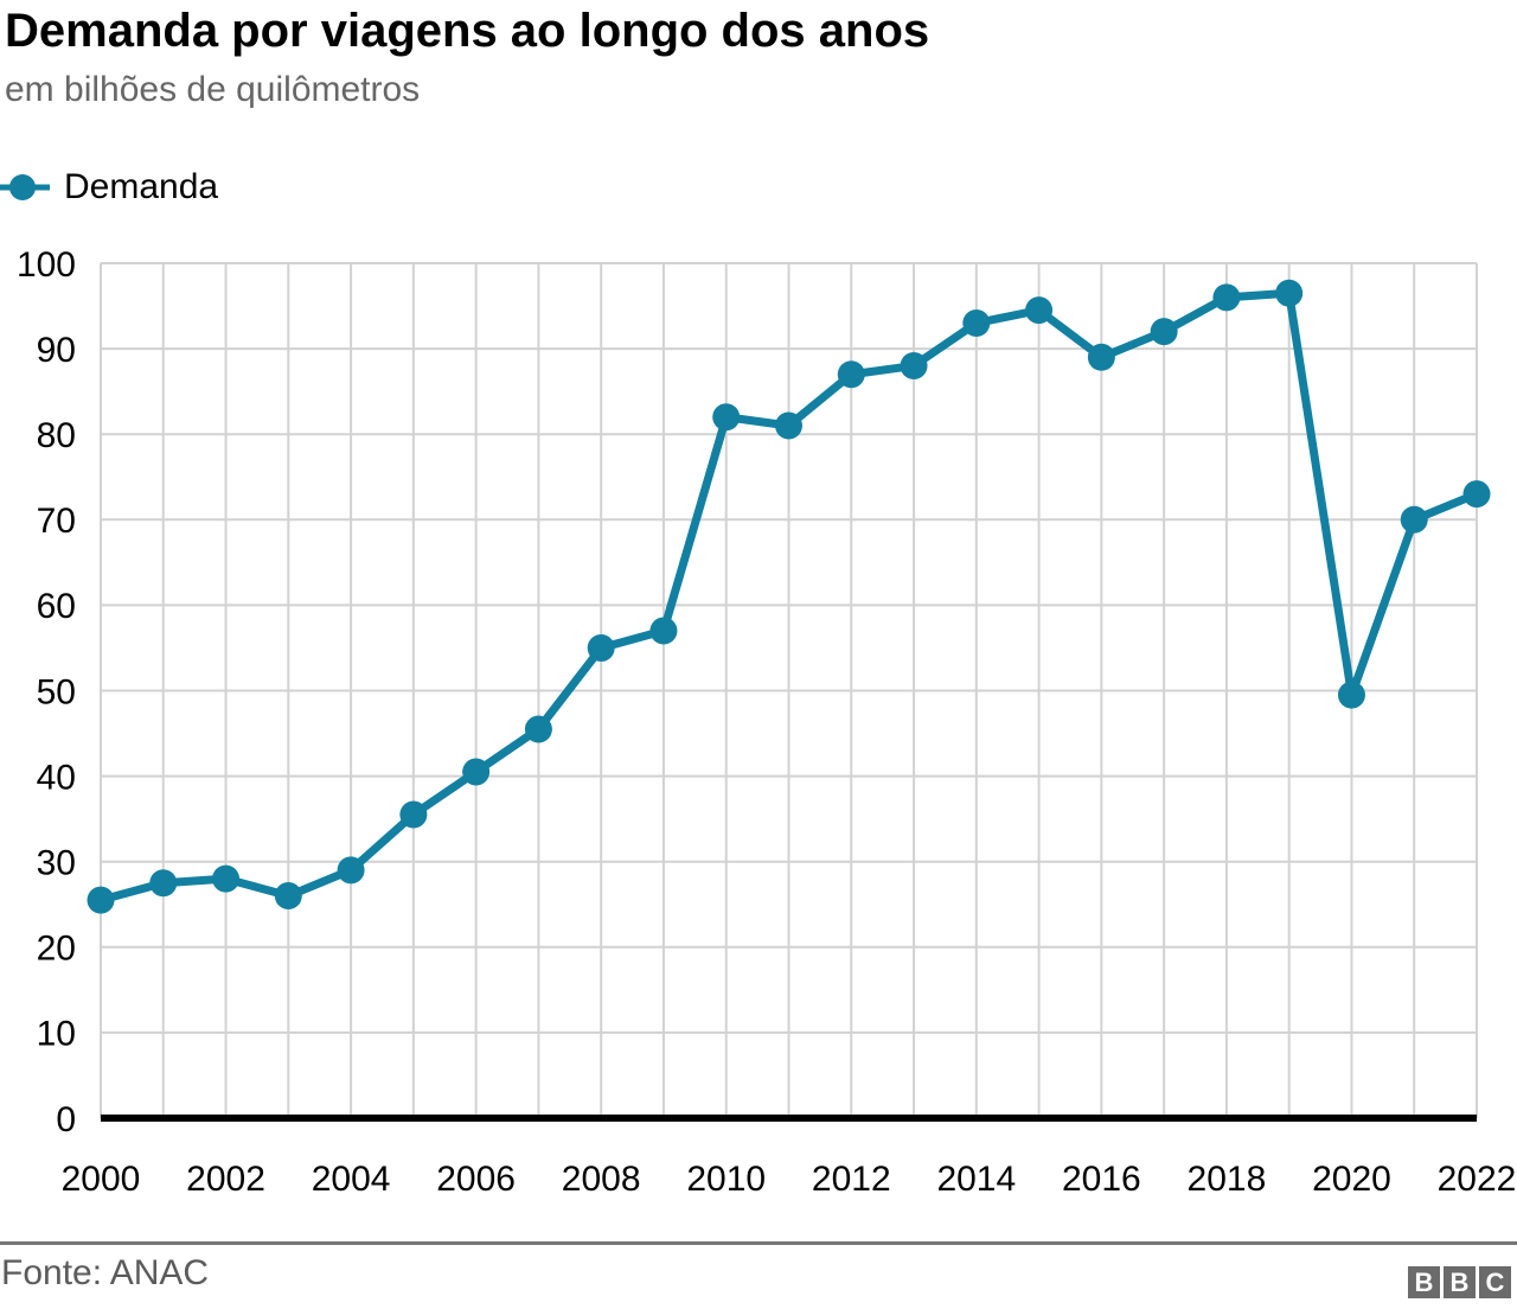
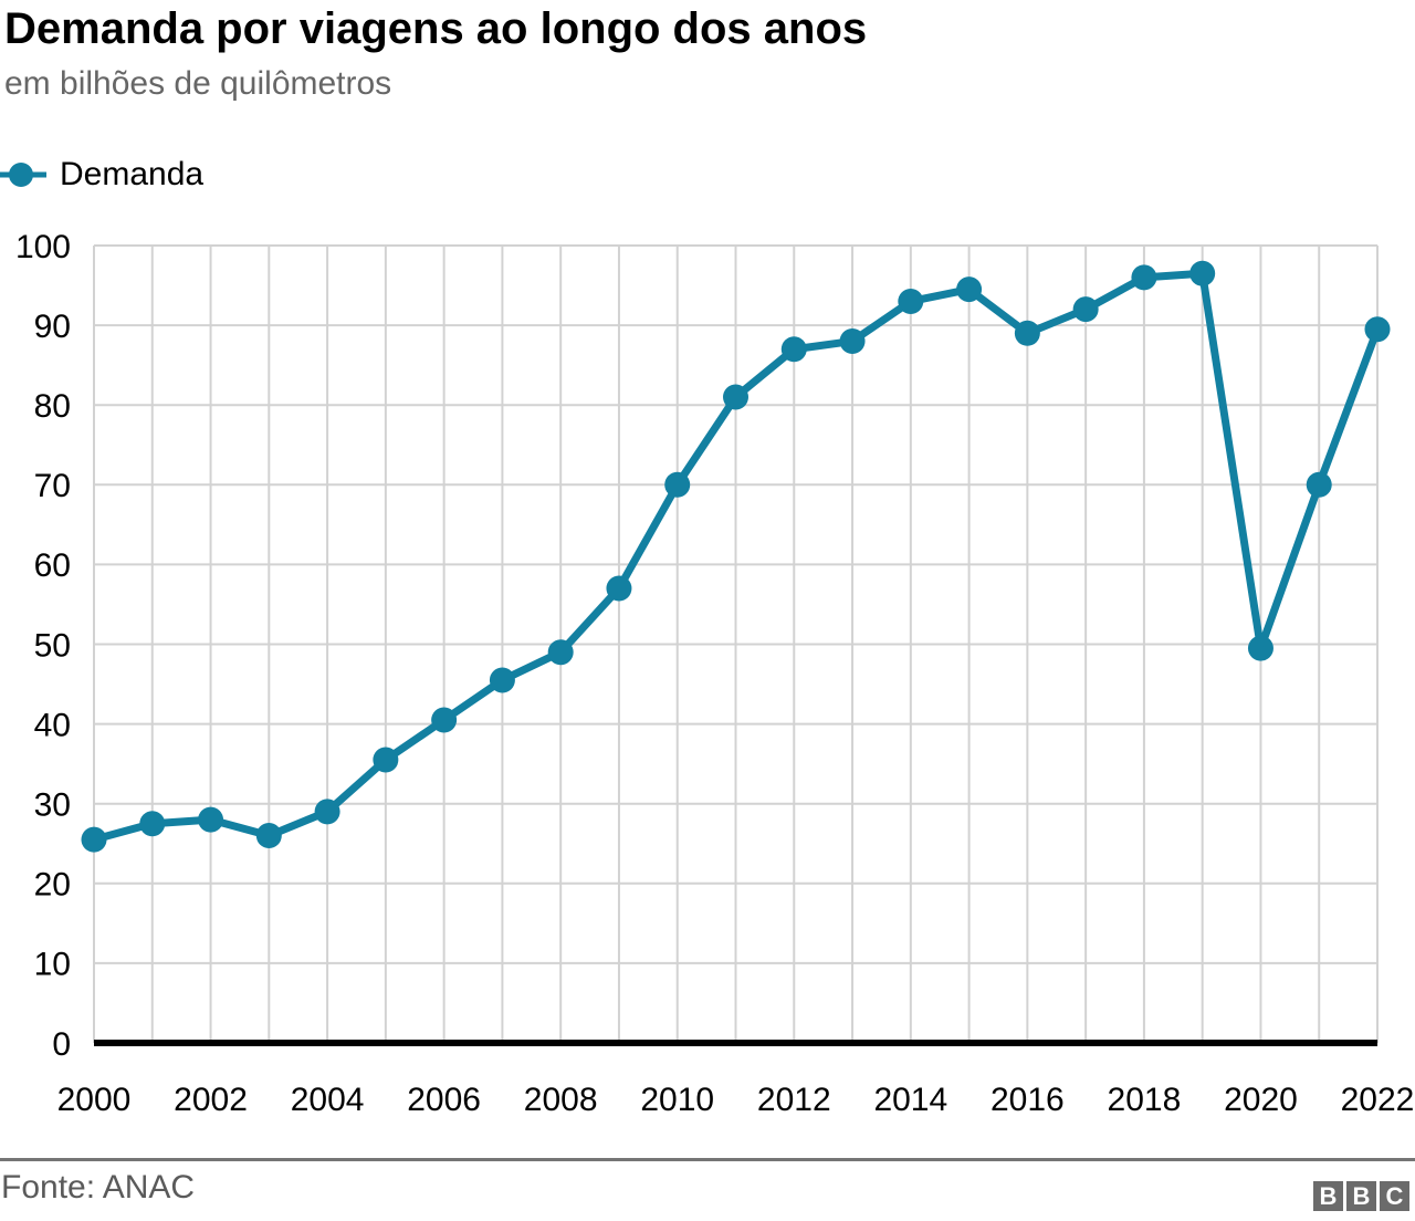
2008: 55 -> 49
2010: 82 -> 70
2022: 73 -> 90
